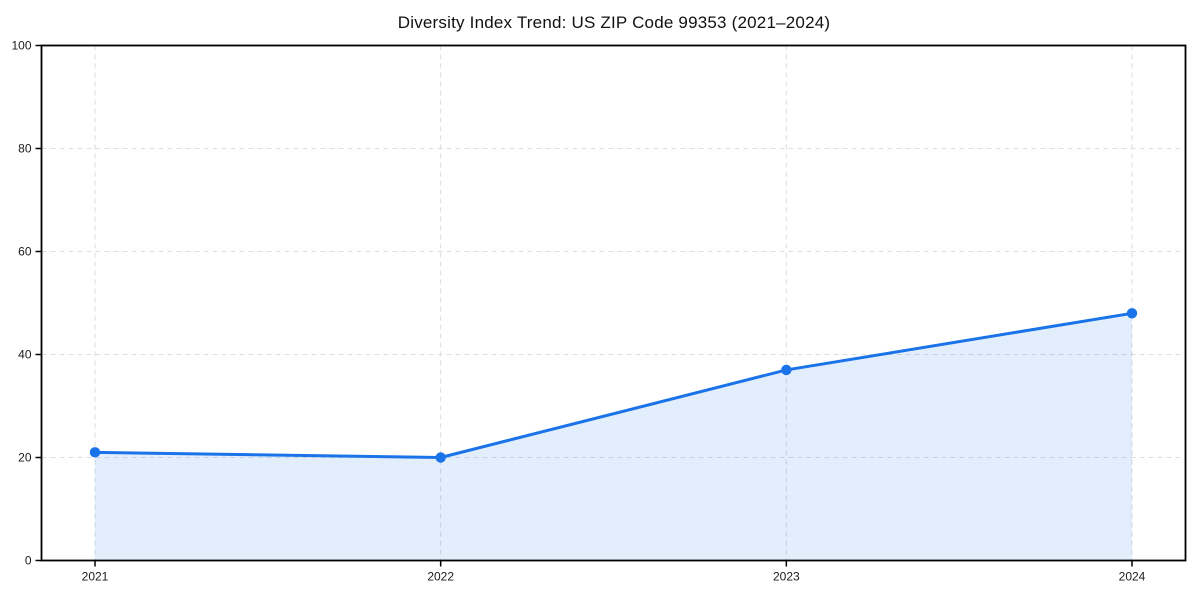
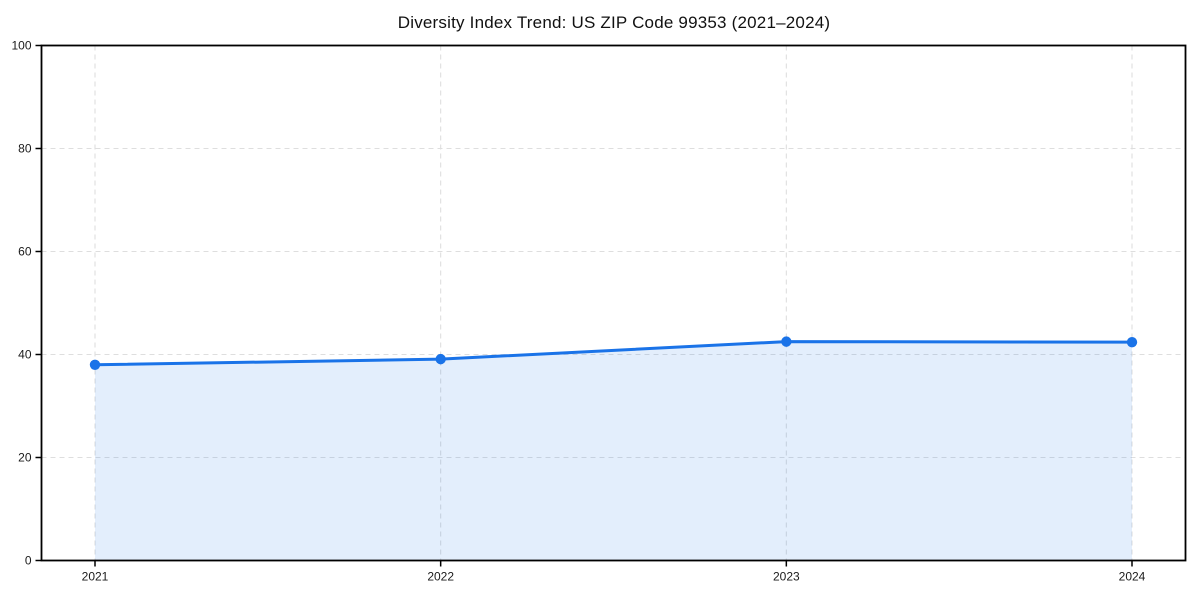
2021: 21 -> 38
2022: 20 -> 39
2023: 37 -> 42
2024: 48 -> 42
